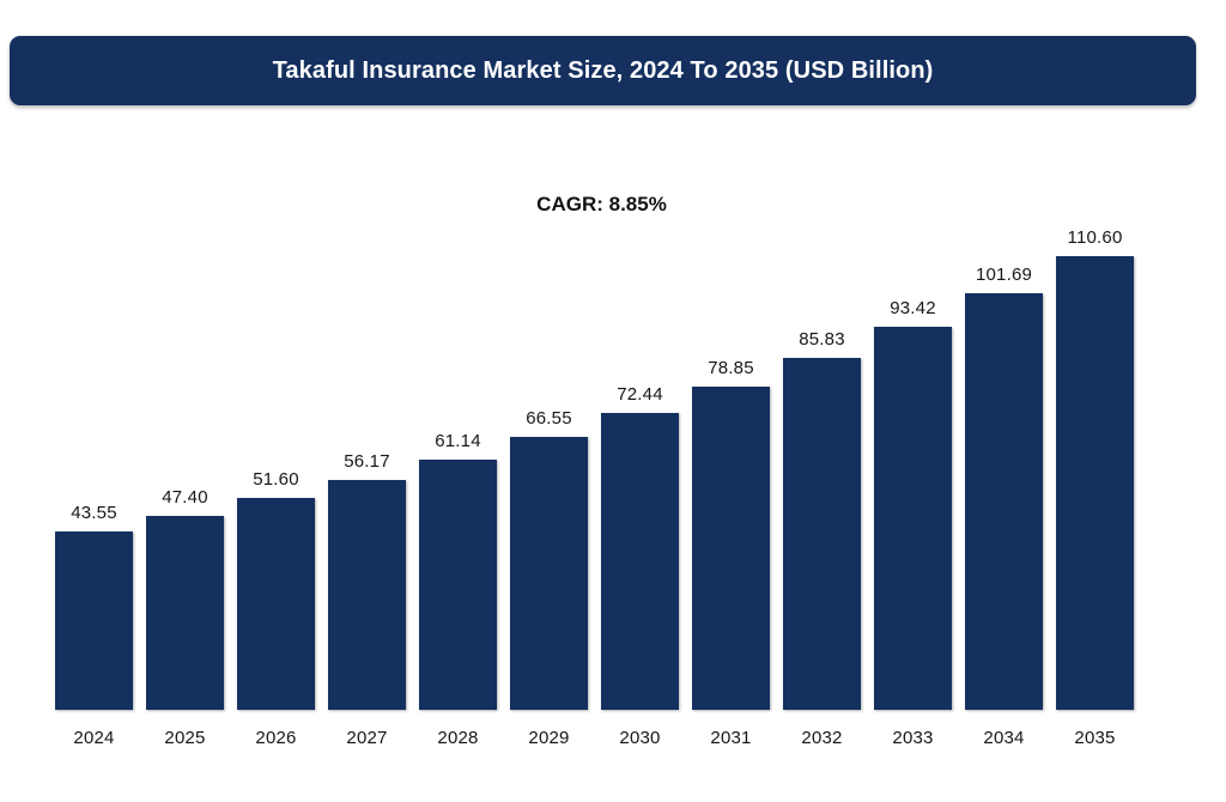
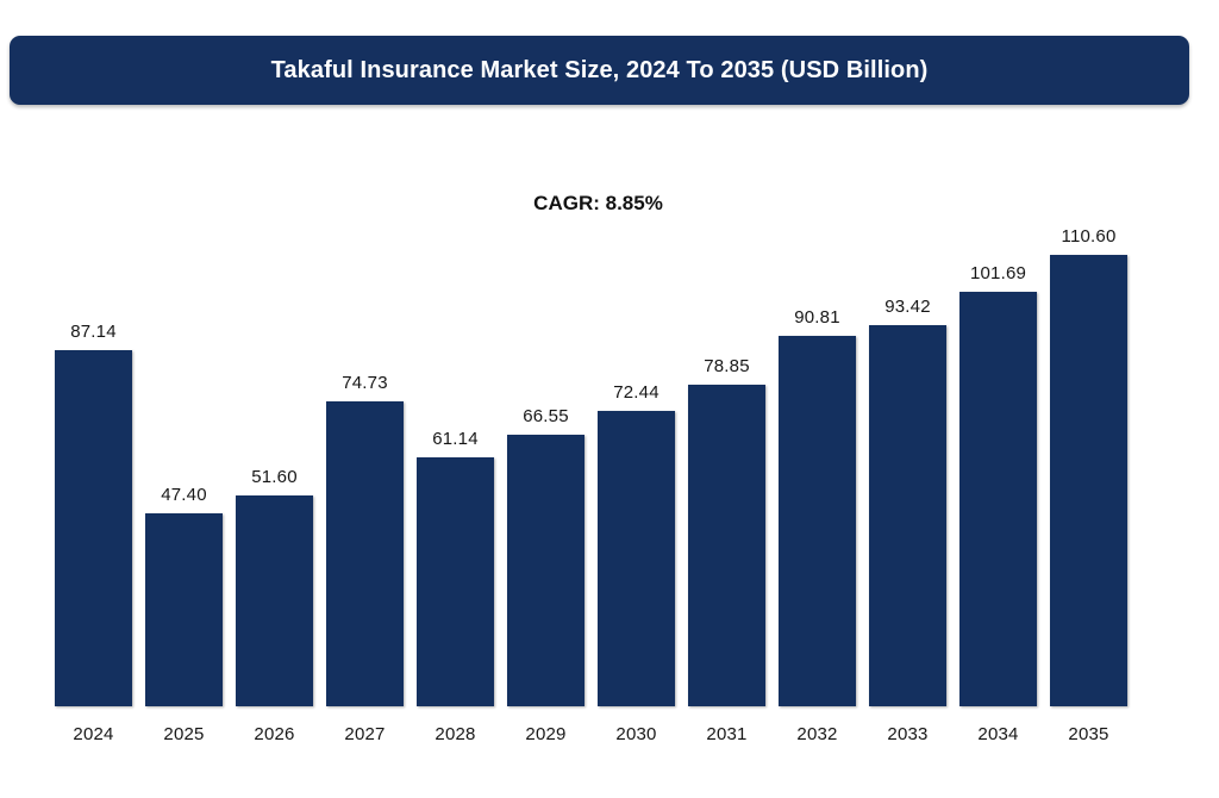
2024: 43.55 -> 87.14
2027: 56.17 -> 74.73
2032: 85.83 -> 90.81
